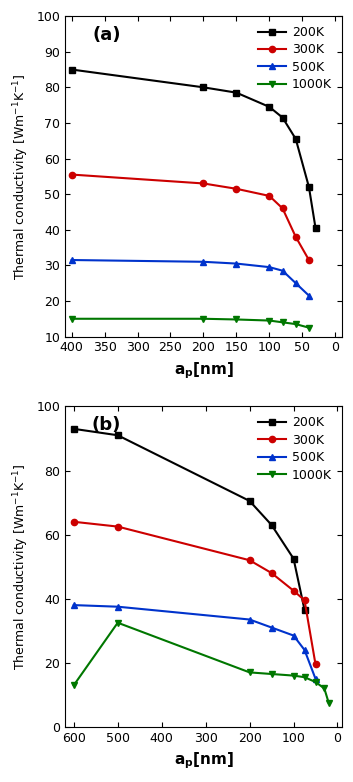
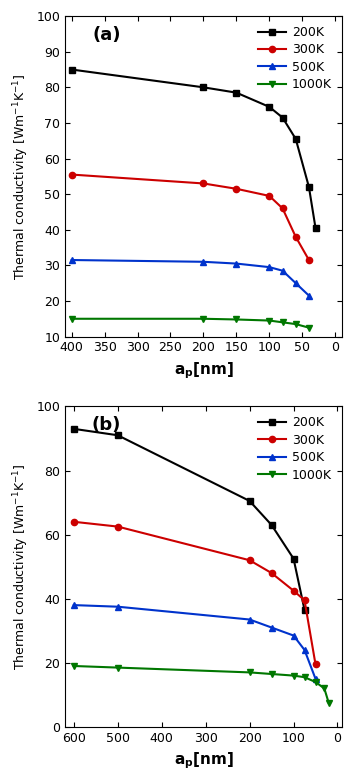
1000K/600: 13.0 -> 19.0
1000K/500: 32.5 -> 18.5
